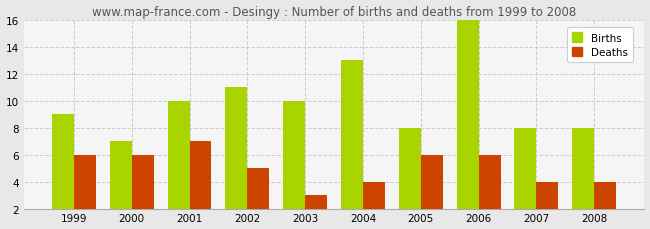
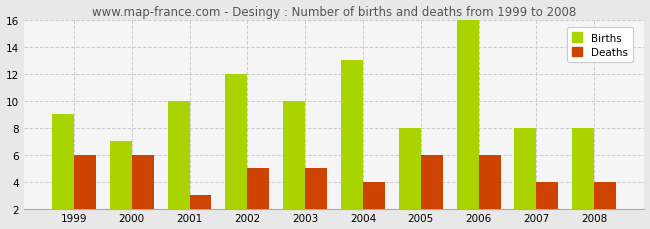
Deaths/2001: 7 -> 3
Births/2002: 11 -> 12
Deaths/2003: 3 -> 5
